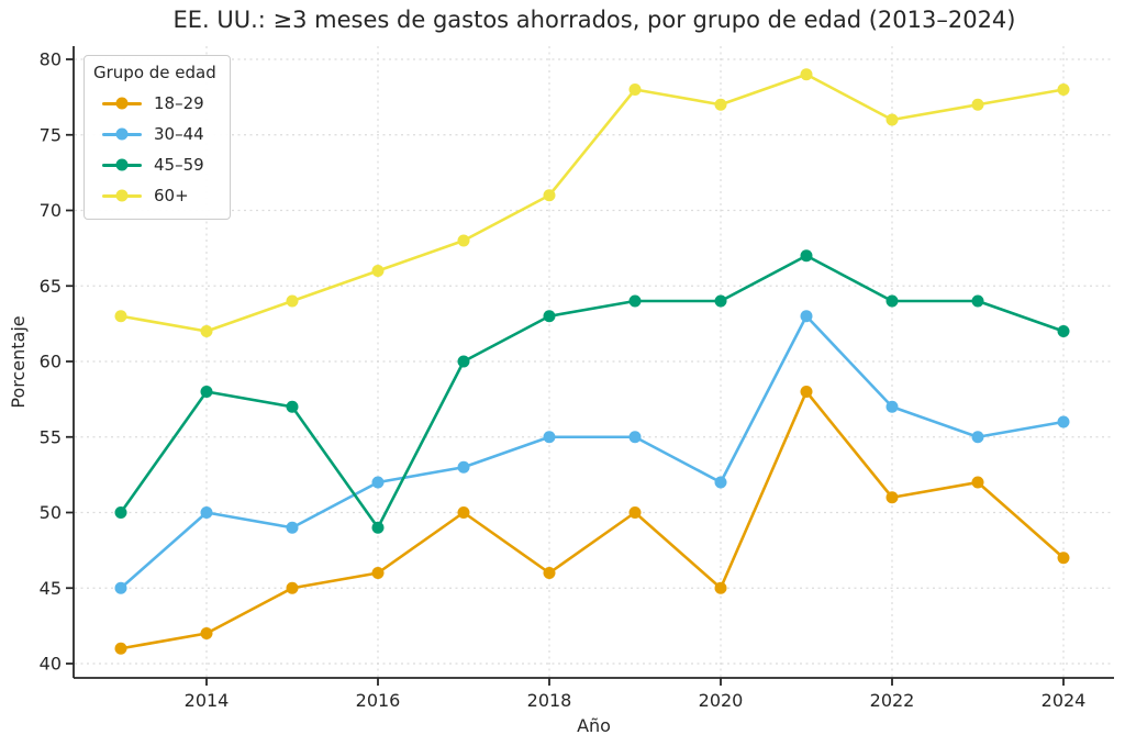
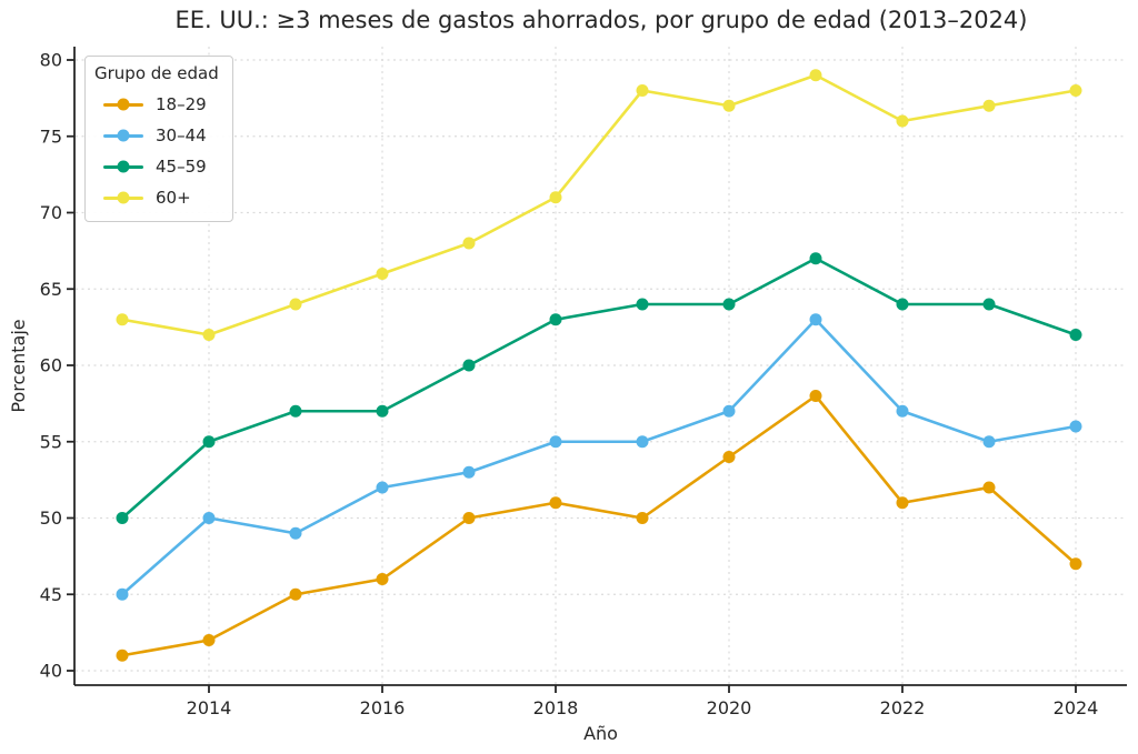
45–59/2014: 58 -> 55
45–59/2016: 49 -> 57
18–29/2018: 46 -> 51
18–29/2020: 45 -> 54
30–44/2020: 52 -> 57
